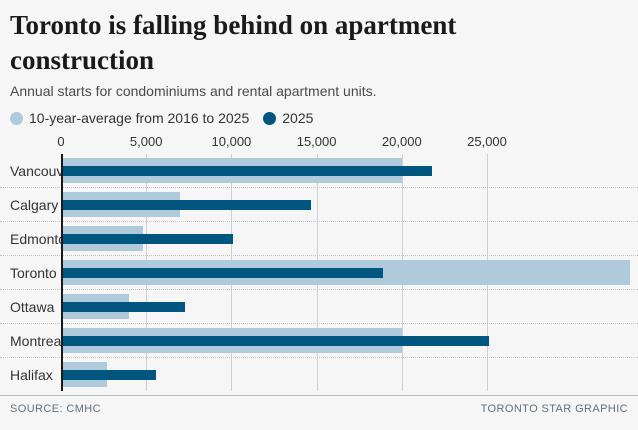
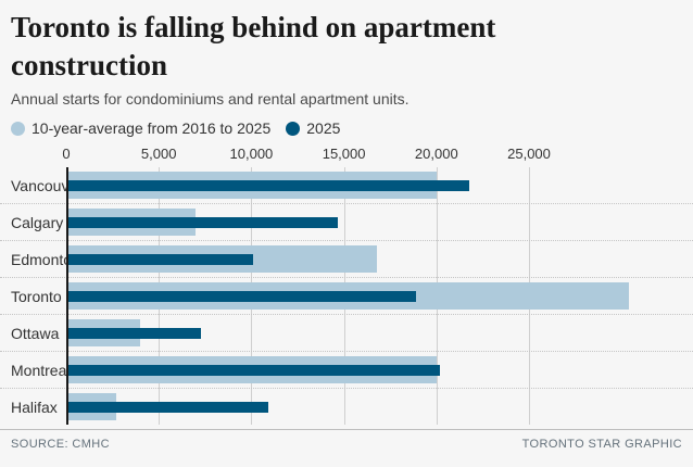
10-year-average from 2016 to 2025/Edmonton: 4800 -> 16800
10-year-average from 2016 to 2025/Toronto: 33400 -> 30400
2025/Montreal: 25100 -> 20200
2025/Halifax: 5600 -> 10900
